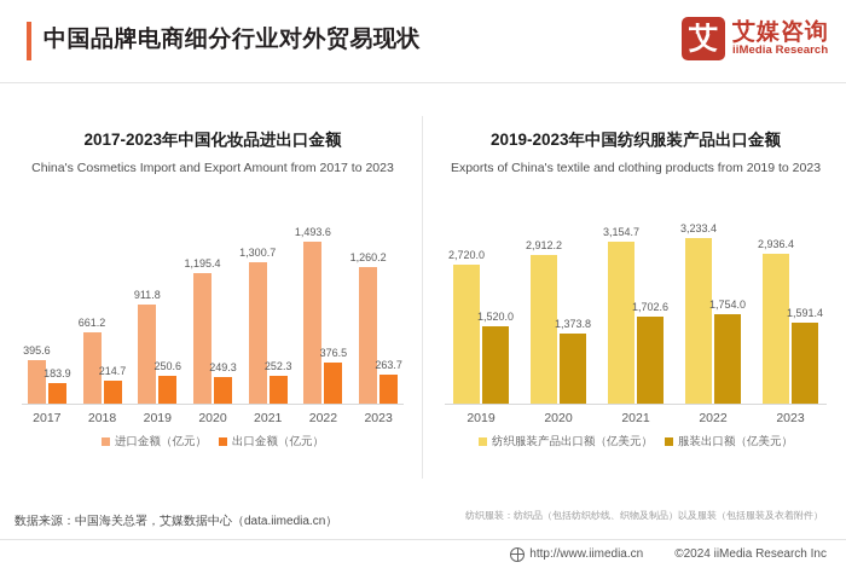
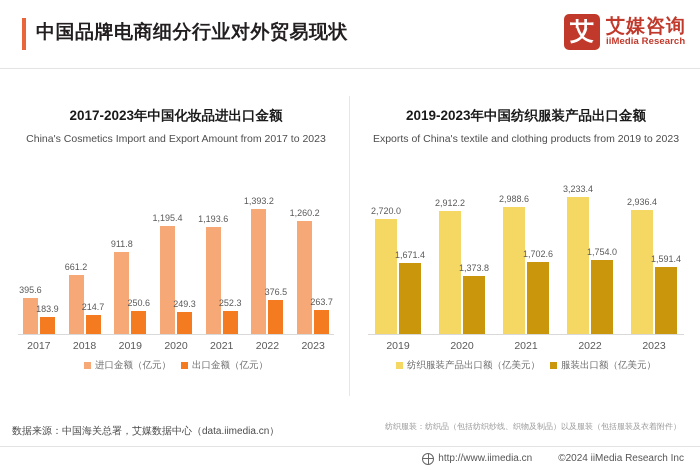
2017-2023年中国化妆品进出口金额/进口金额（亿元）/2021: 1,300.7 -> 1,193.6
2017-2023年中国化妆品进出口金额/进口金额（亿元）/2022: 1,493.6 -> 1,393.2
2019-2023年中国纺织服装产品出口金额/服装出口额（亿美元）/2019: 1,520.0 -> 1,671.4
2019-2023年中国纺织服装产品出口金额/纺织服装产品出口额（亿美元）/2021: 3,154.7 -> 2,988.6
